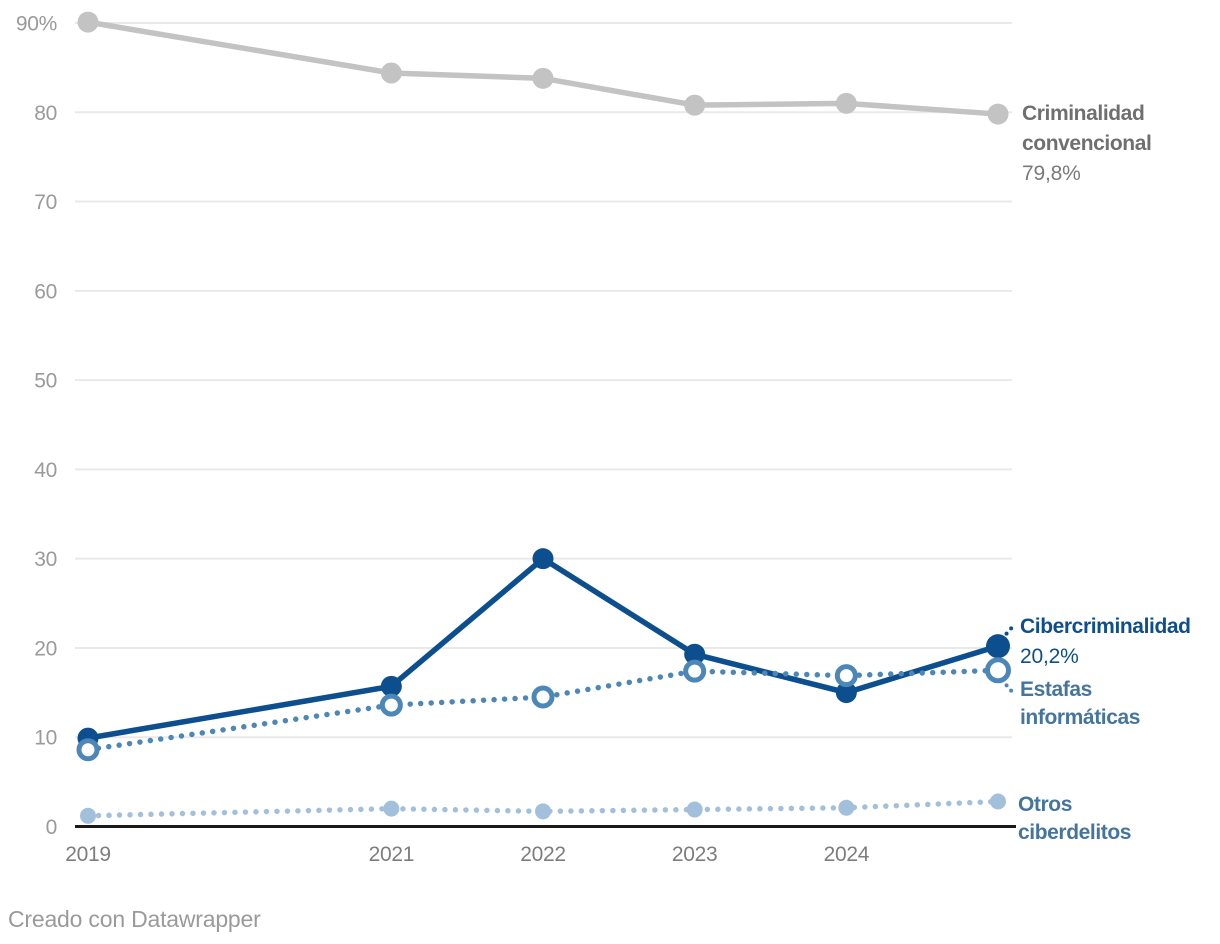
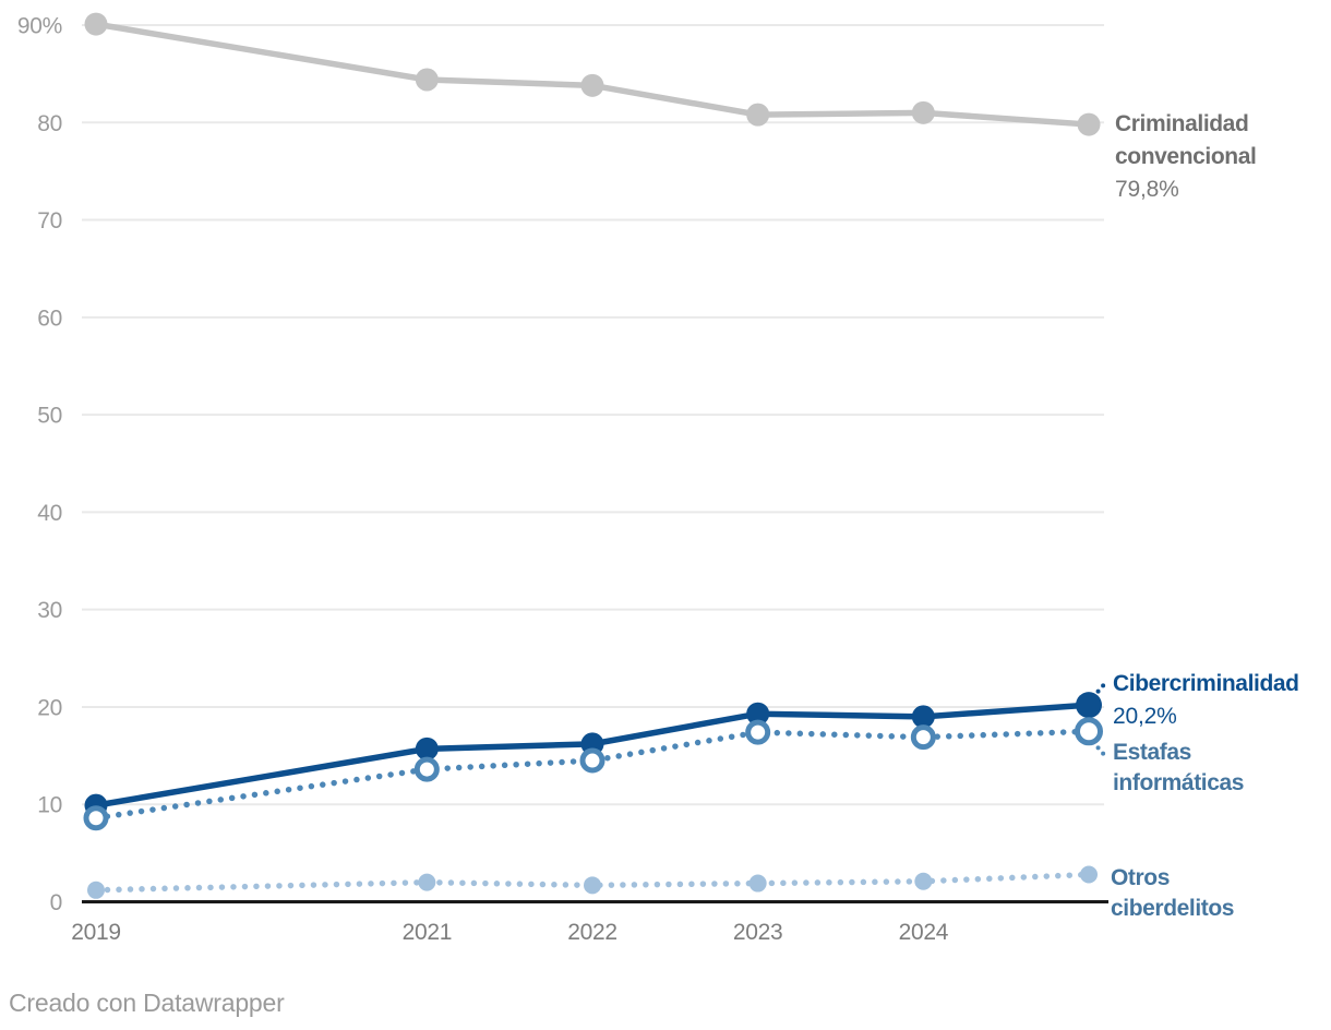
Cibercriminalidad/2022: 30% -> 16%
Cibercriminalidad/2024: 15% -> 19%
